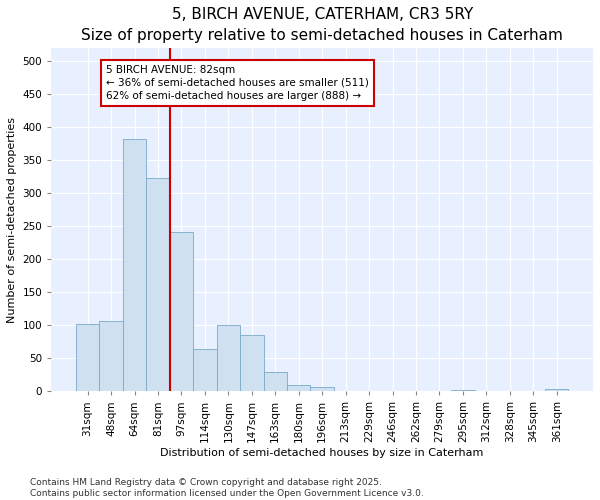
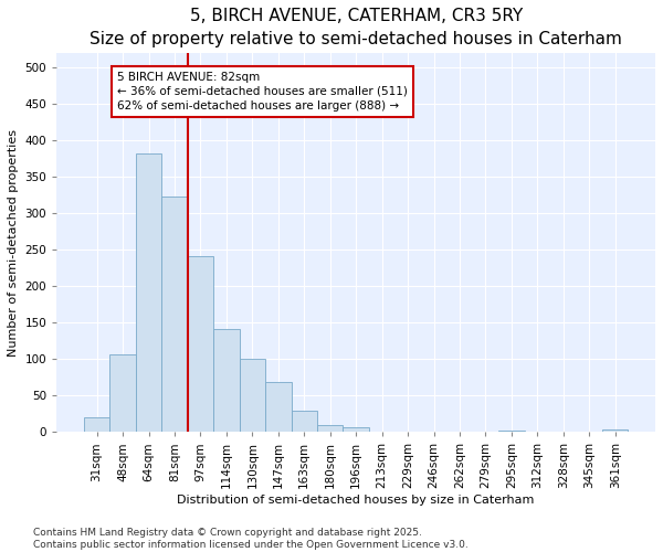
31sqm: 102 -> 20
114sqm: 64 -> 142
147sqm: 86 -> 68
